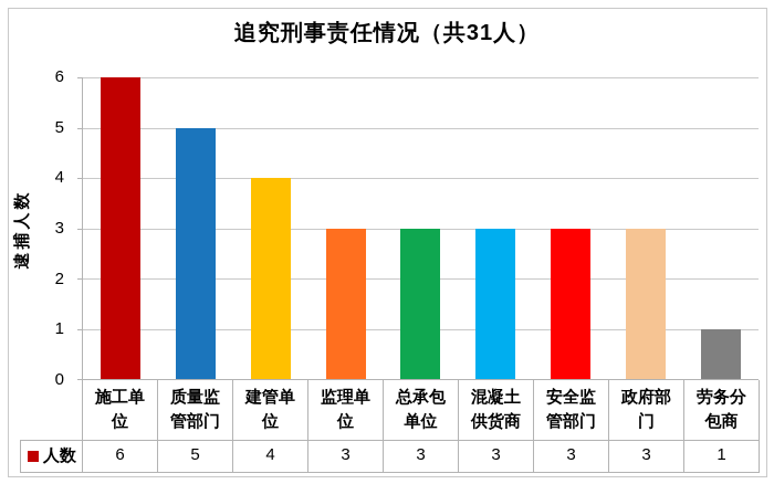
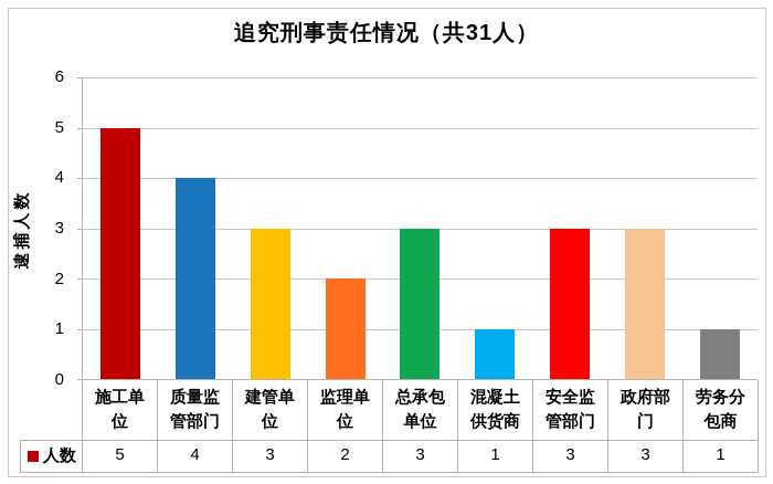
施工单位: 6 -> 5
质量监管部门: 5 -> 4
建管单位: 4 -> 3
监理单位: 3 -> 2
混凝土供货商: 3 -> 1
